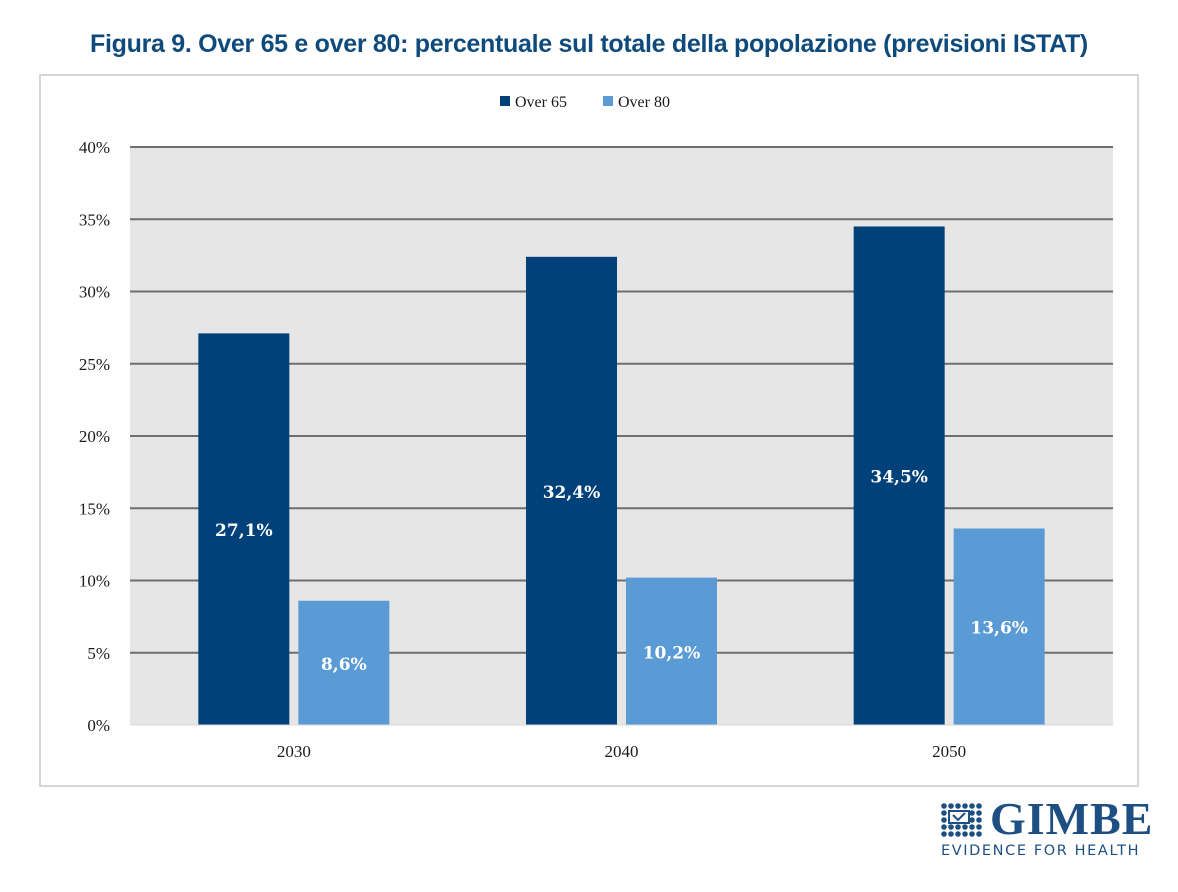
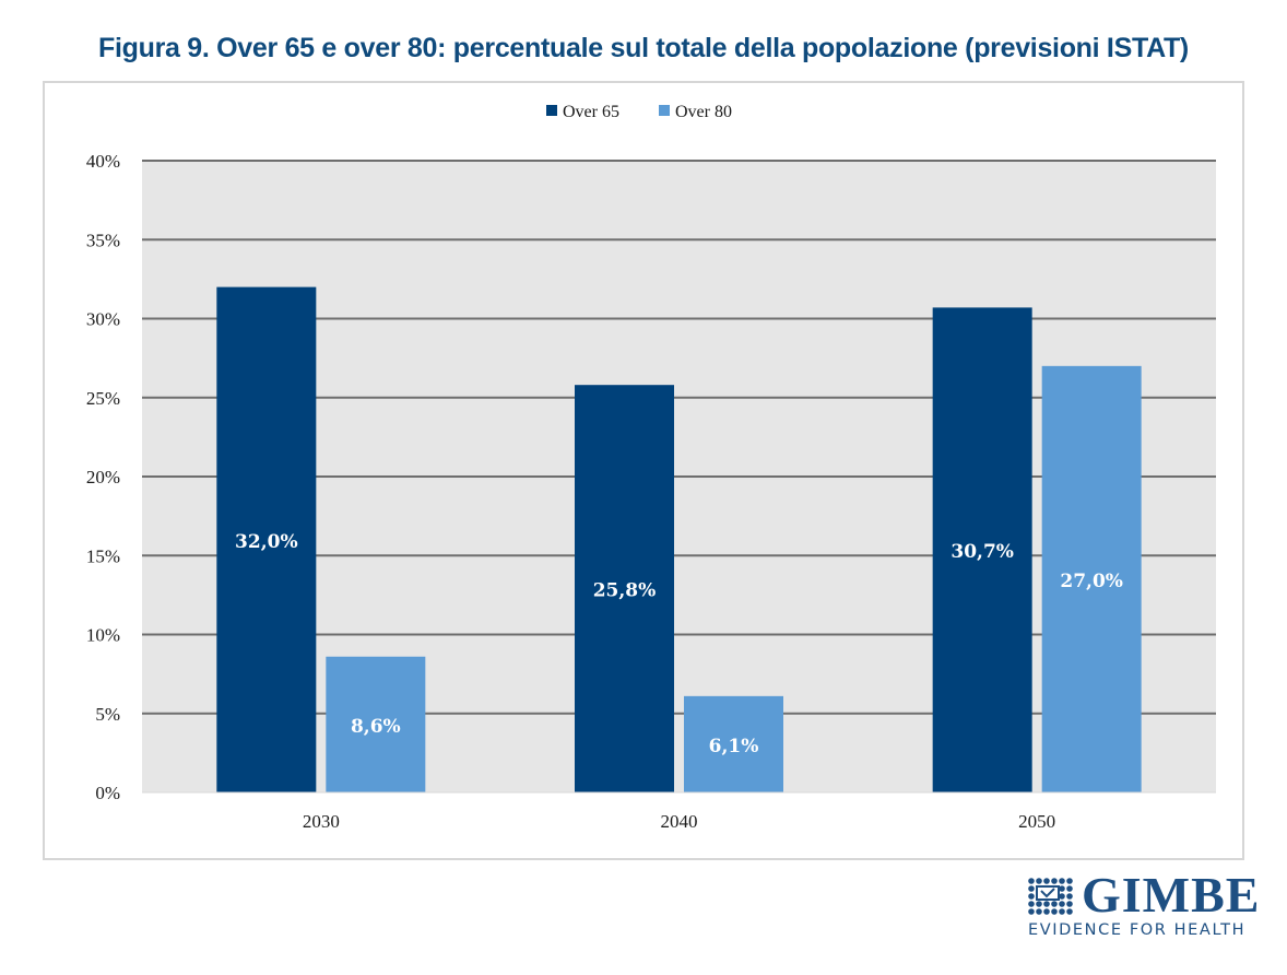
Over 65/2030: 27,1% -> 32,0%
Over 65/2040: 32,4% -> 25,8%
Over 80/2040: 10,2% -> 6,1%
Over 65/2050: 34,5% -> 30,7%
Over 80/2050: 13,6% -> 27,0%
